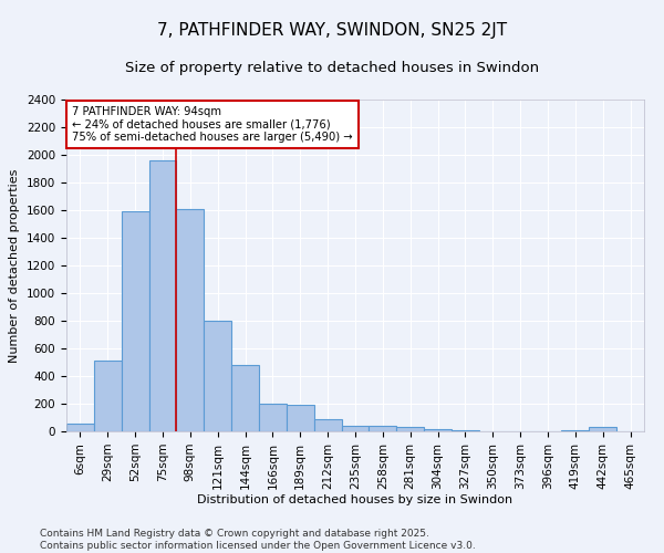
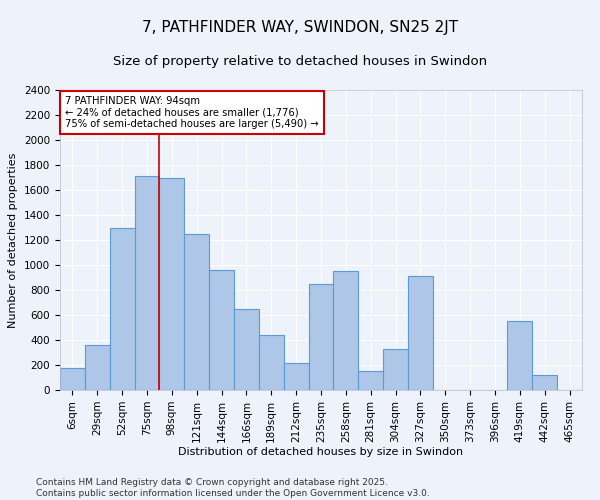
6sqm: 60 -> 180
29sqm: 510 -> 360
52sqm: 1590 -> 1300
75sqm: 1960 -> 1710
98sqm: 1610 -> 1700
121sqm: 800 -> 1250
144sqm: 480 -> 960
166sqm: 200 -> 650
189sqm: 200 -> 440
212sqm: 90 -> 220
235sqm: 40 -> 850
258sqm: 40 -> 950
281sqm: 30 -> 150
304sqm: 20 -> 330
327sqm: 0 -> 910
419sqm: 0 -> 550
442sqm: 30 -> 120
